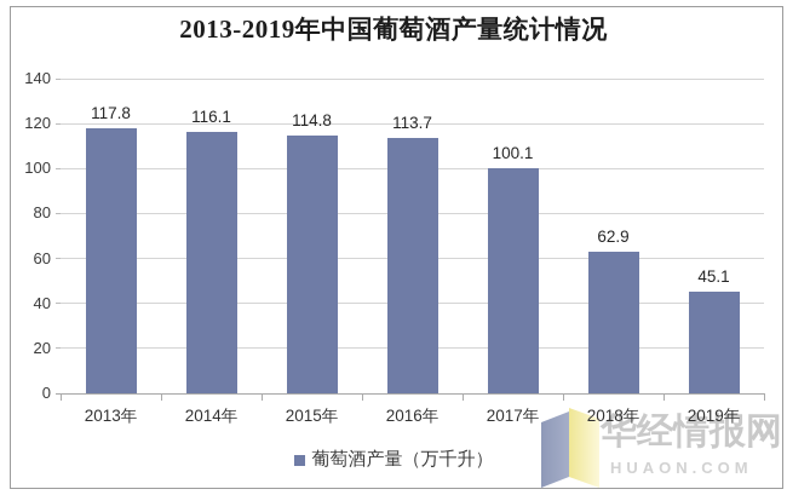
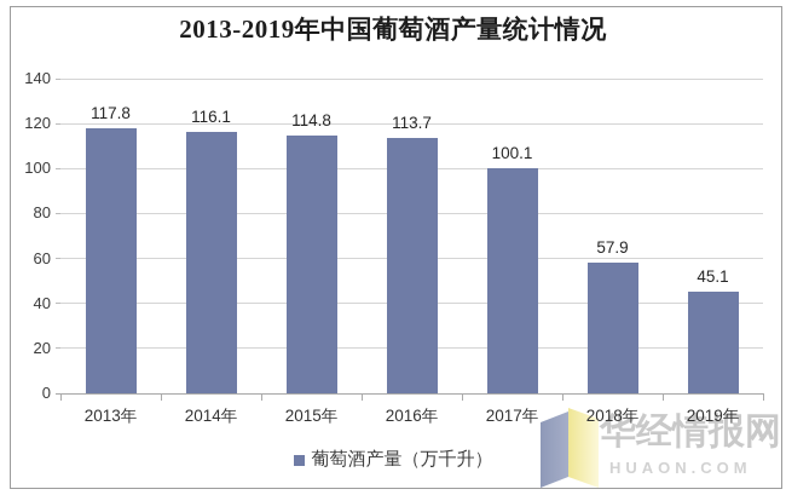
2018年: 62.9 -> 57.9
